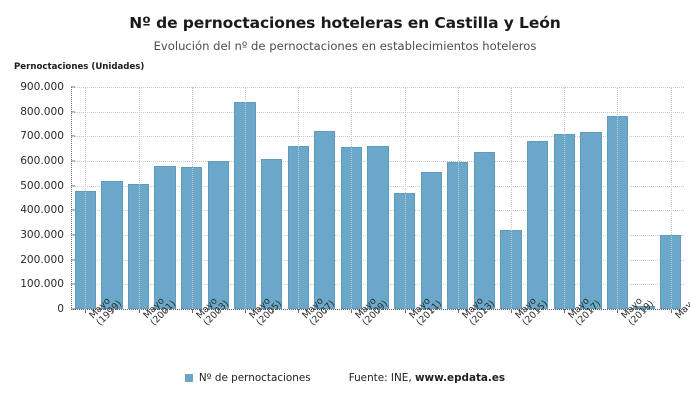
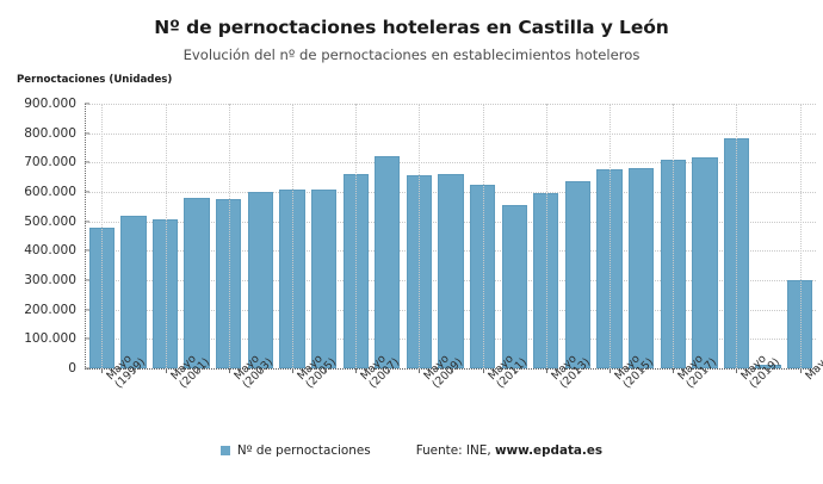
Mayo (2005): 840000 -> 610000
Mayo (2011): 470000 -> 620000
Mayo (2015): 320000 -> 680000
